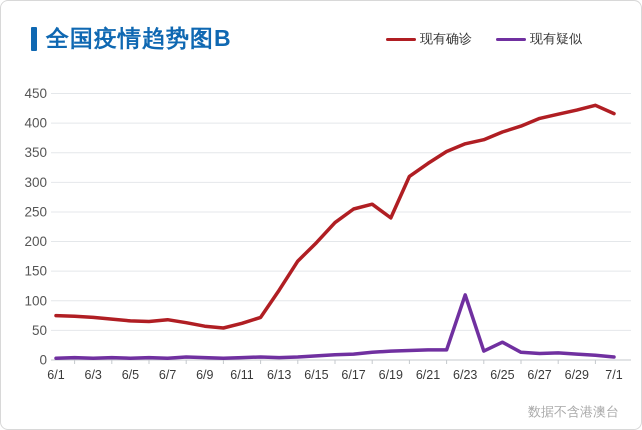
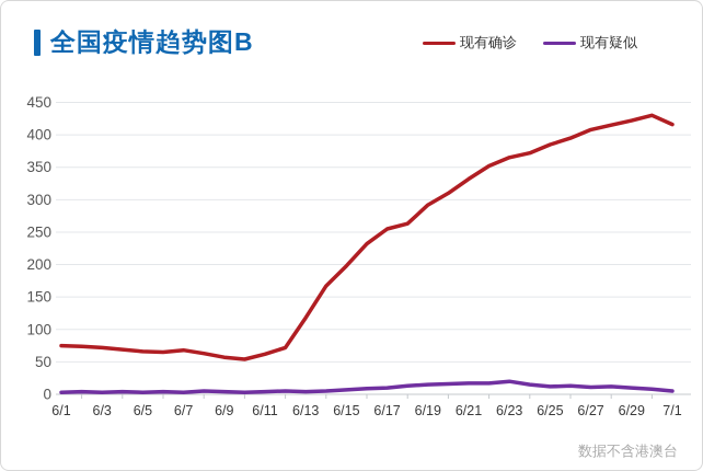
现有确诊/6/19: 240 -> 290
现有疑似/6/23: 110 -> 20
现有疑似/6/25: 30 -> 10
